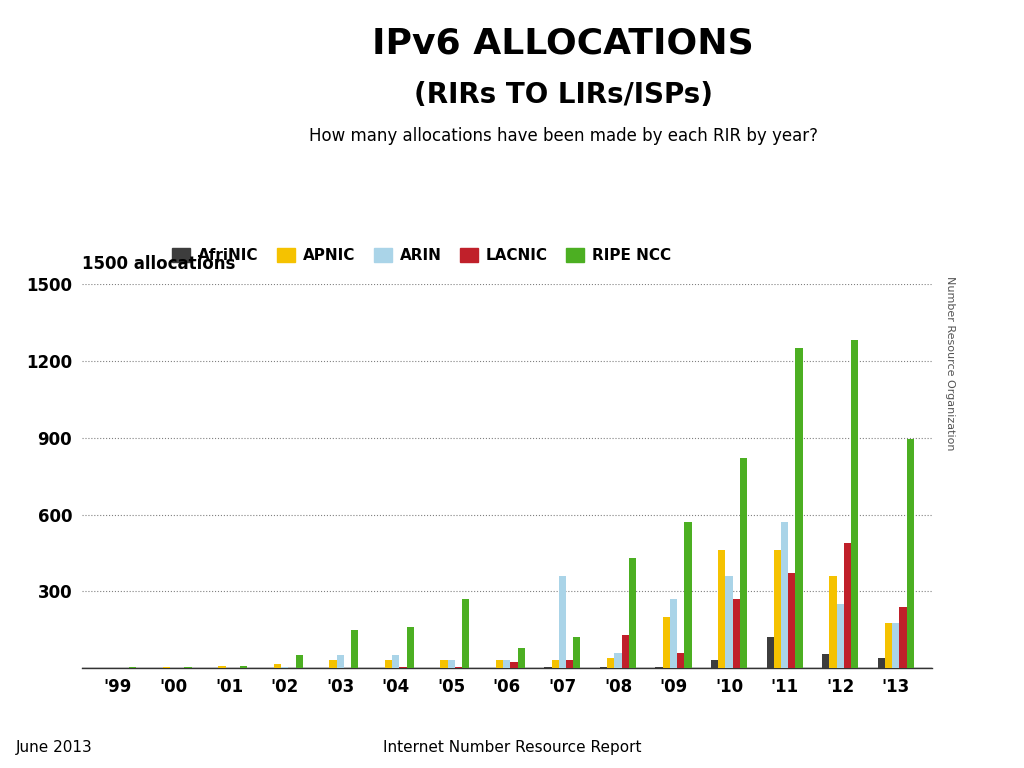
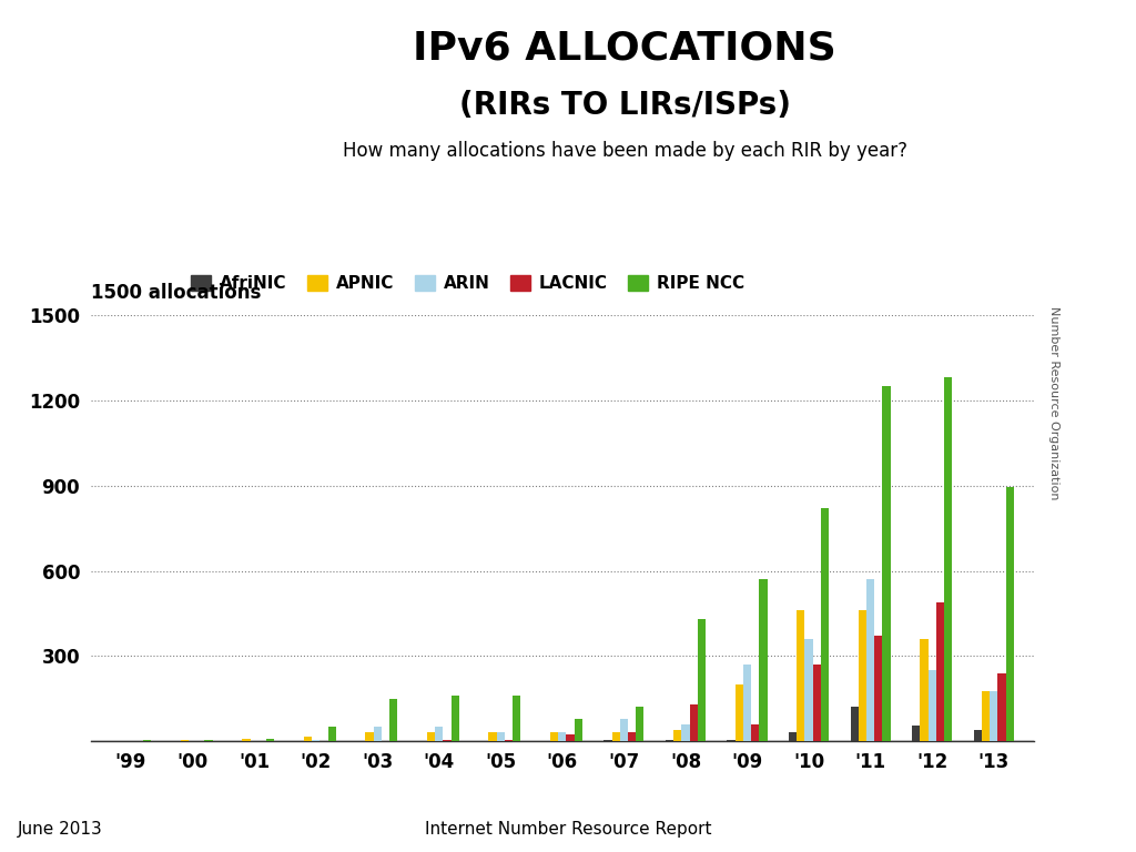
RIPE NCC/'05: 270 -> 160
ARIN/'07: 360 -> 80
